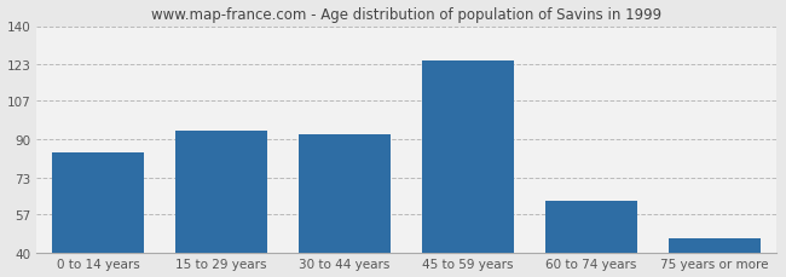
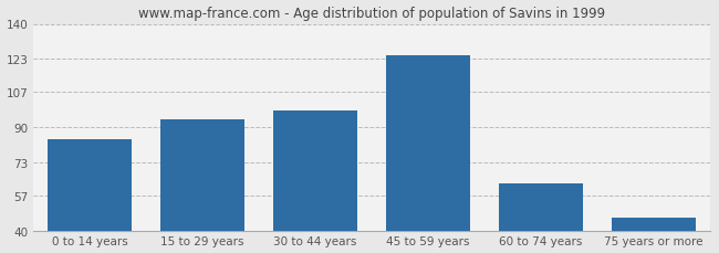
30 to 44 years: 92 -> 98
